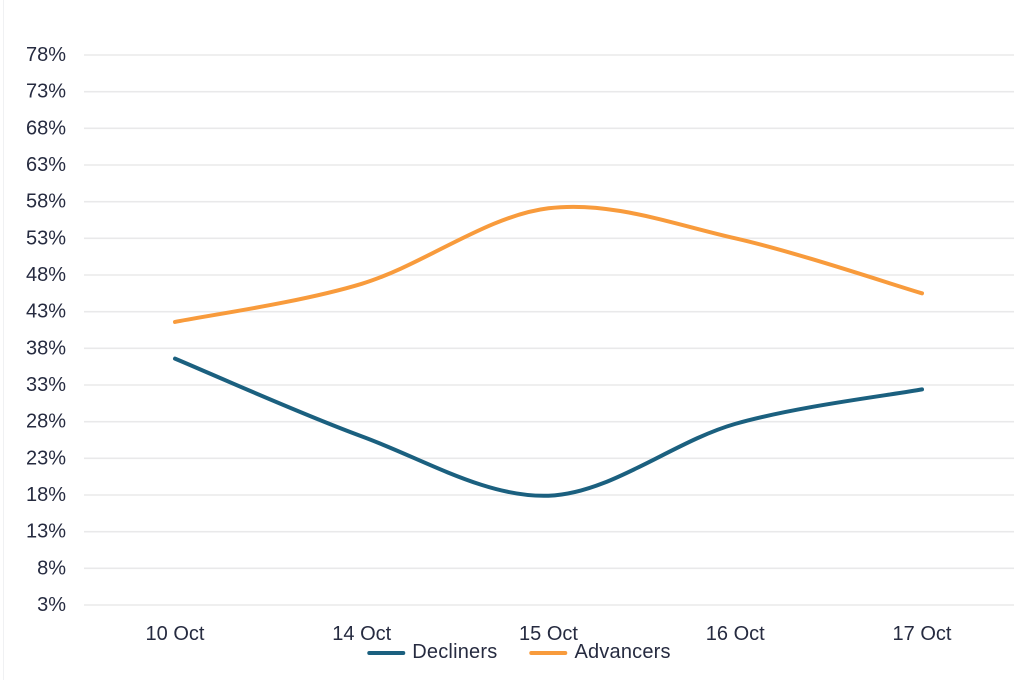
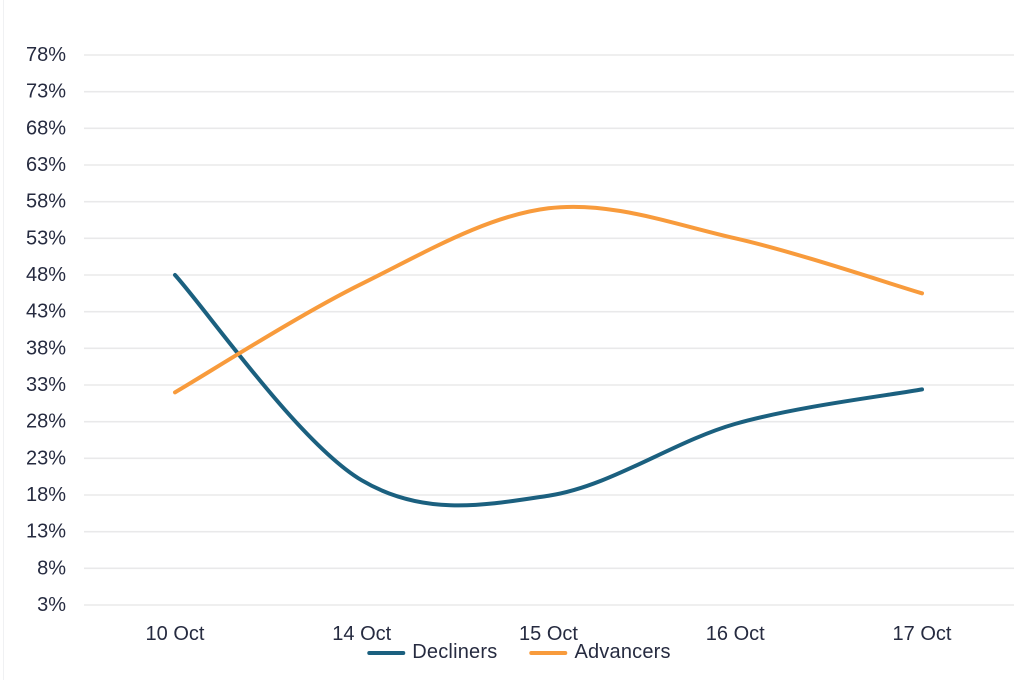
Decliners/10 Oct: 37% -> 48%
Advancers/10 Oct: 42% -> 32%
Decliners/14 Oct: 26% -> 20%
